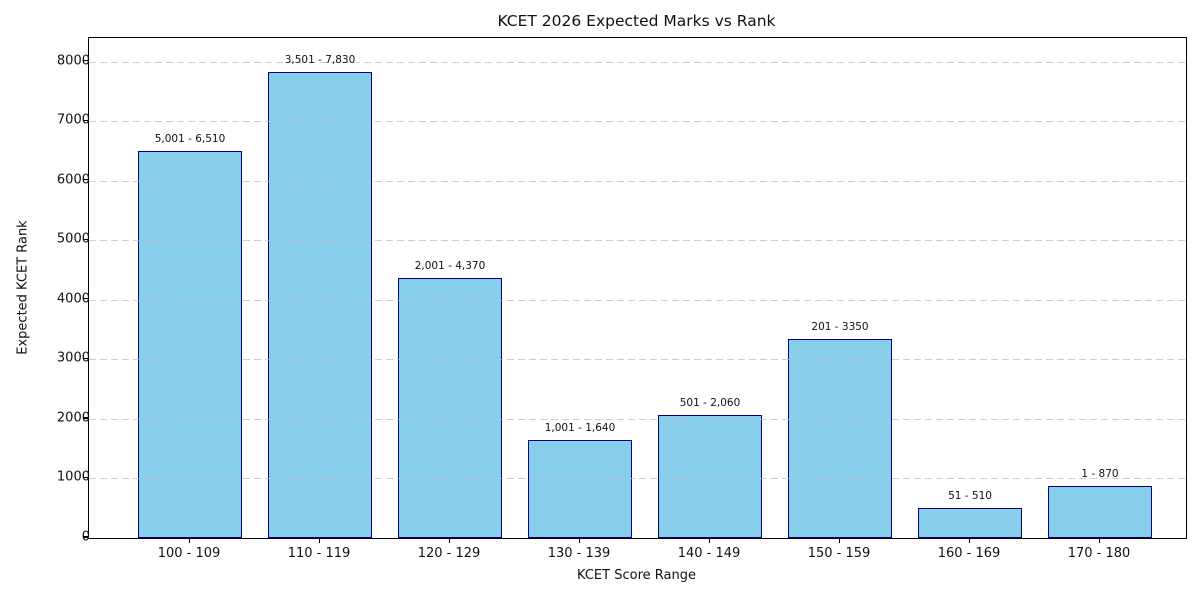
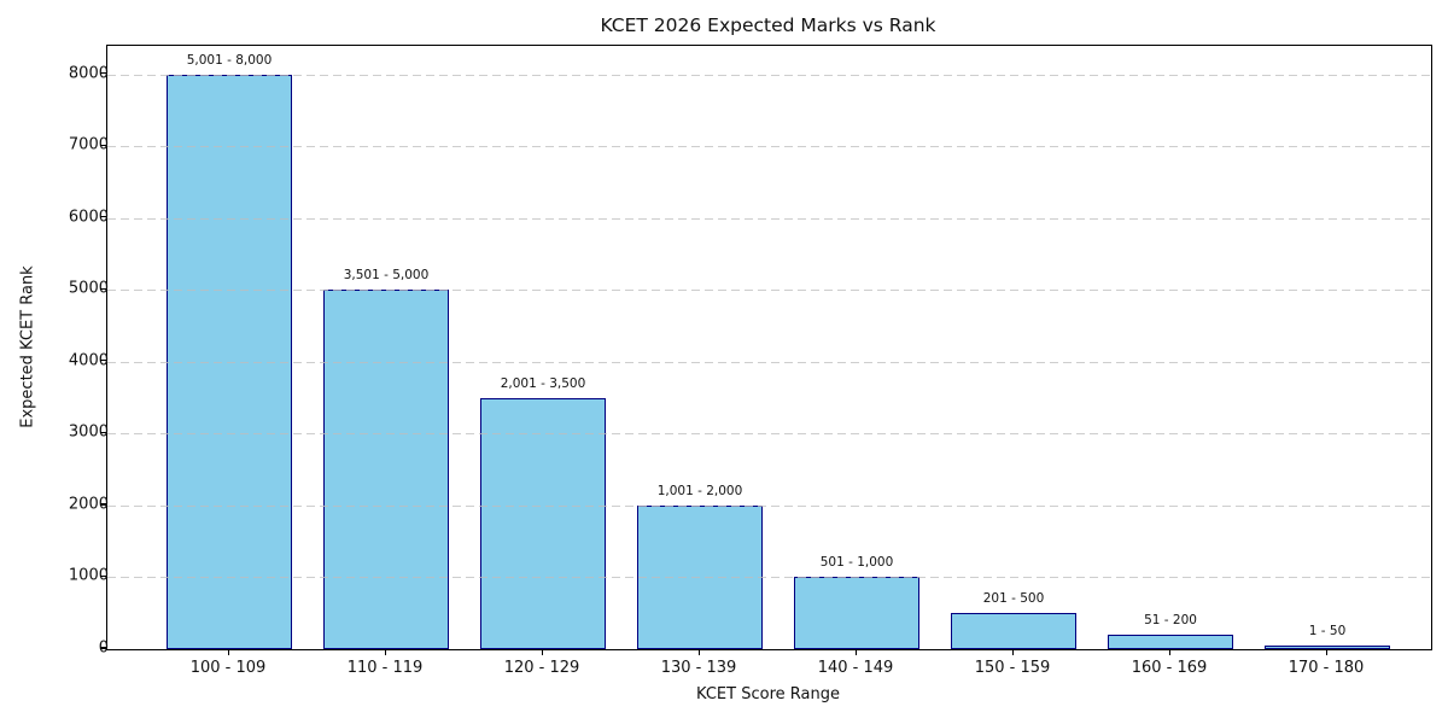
100 - 109: 6,510 -> 8,000
110 - 119: 7,830 -> 5,000
120 - 129: 4,370 -> 3,500
130 - 139: 1,640 -> 2,000
140 - 149: 2,060 -> 1,000
150 - 159: 3350 -> 500
160 - 169: 510 -> 200
170 - 180: 870 -> 50
